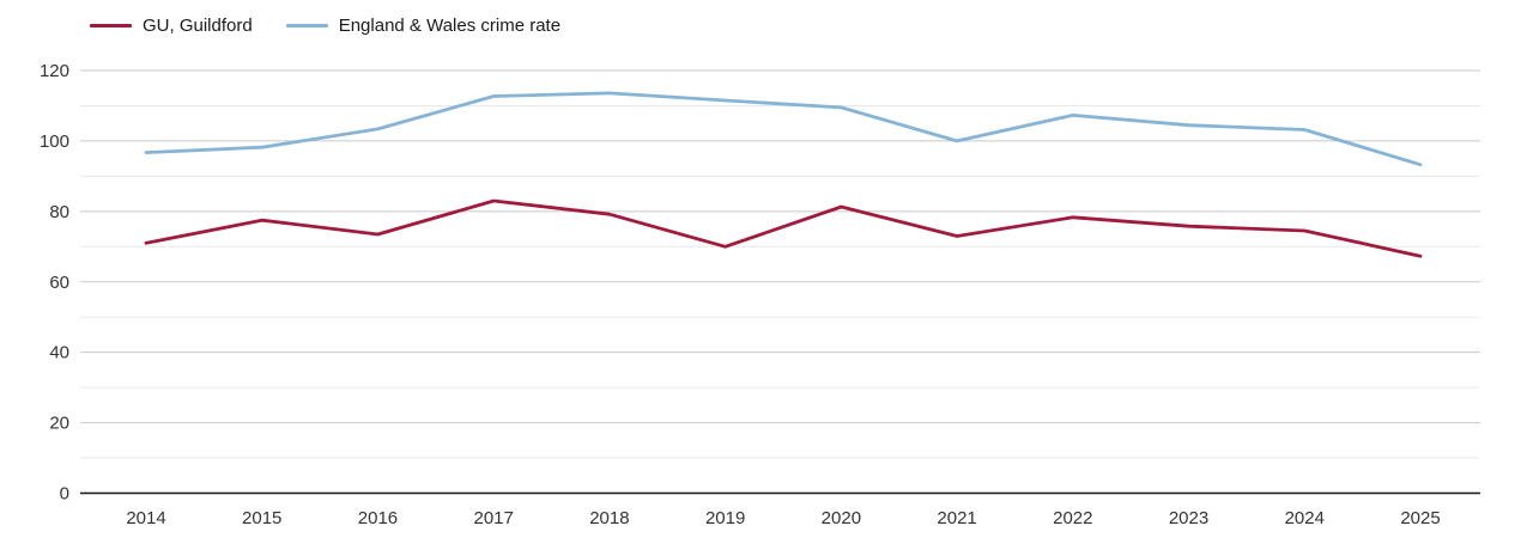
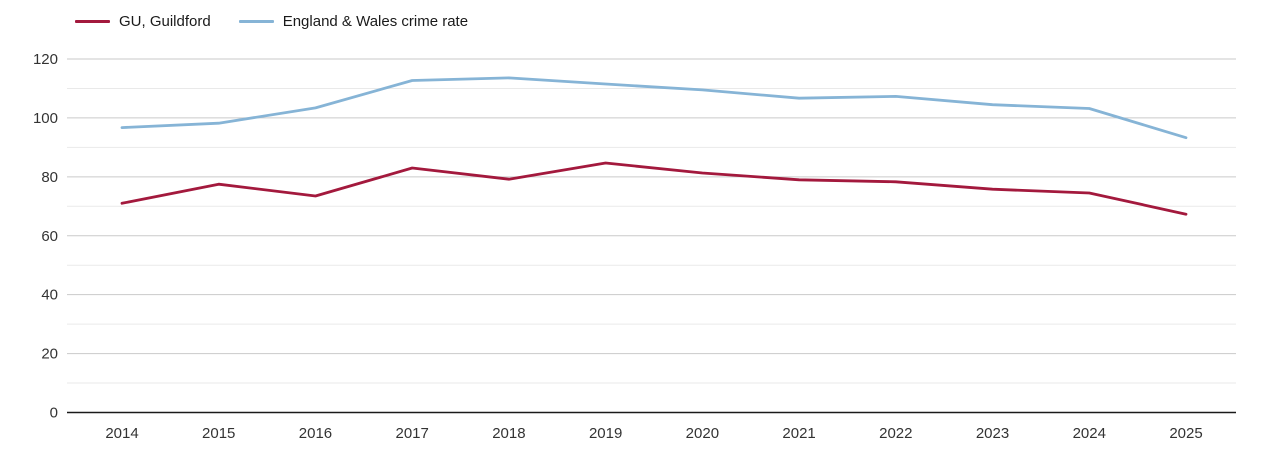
GU, Guildford/2019: 70 -> 85
GU, Guildford/2021: 73 -> 79
England & Wales crime rate/2021: 100 -> 107
